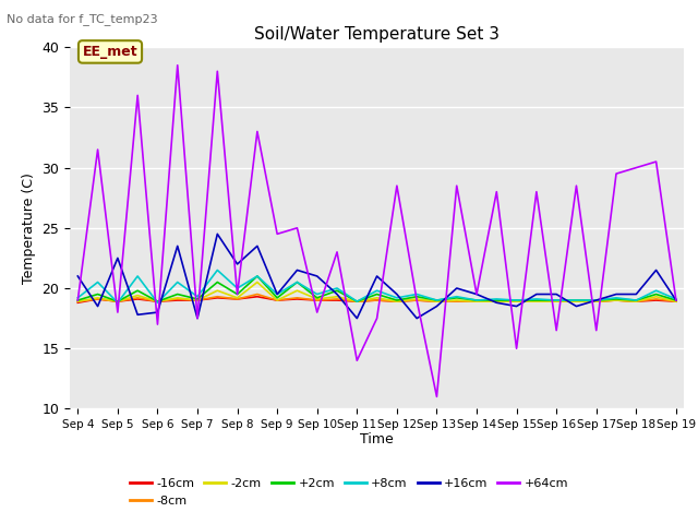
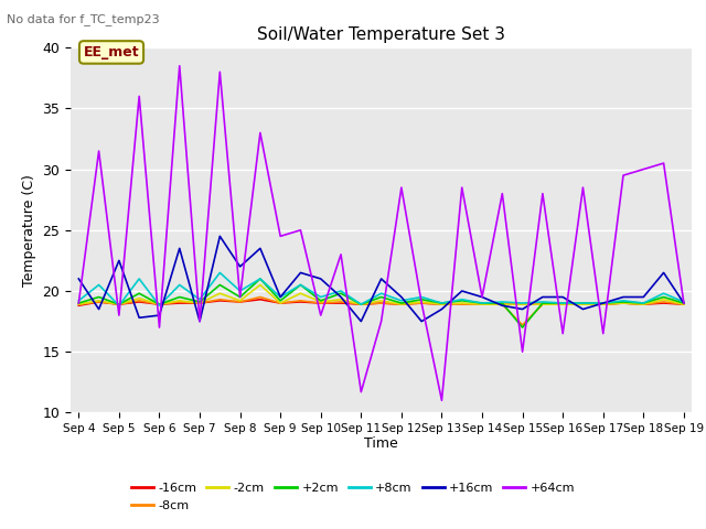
+64cm/Sep 11: 14.0 -> 11.7
-8cm/Sep 15: 18.9 -> 17.2
+2cm/Sep 15: 19.0 -> 17.0
